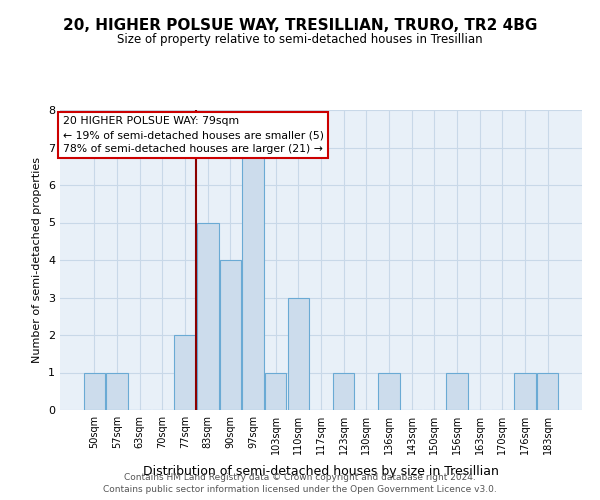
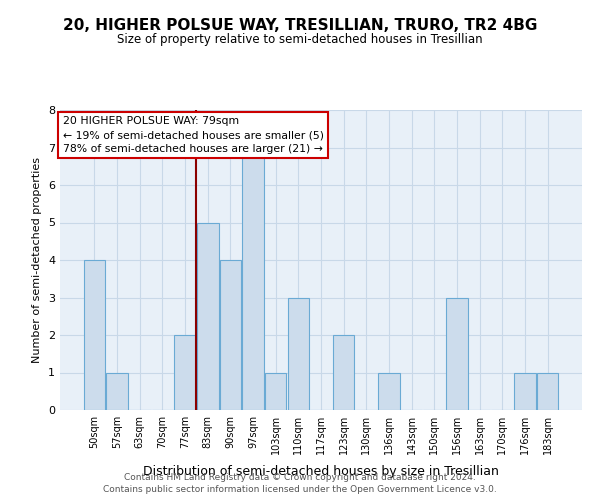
50sqm: 1 -> 4
123sqm: 1 -> 2
156sqm: 1 -> 3
